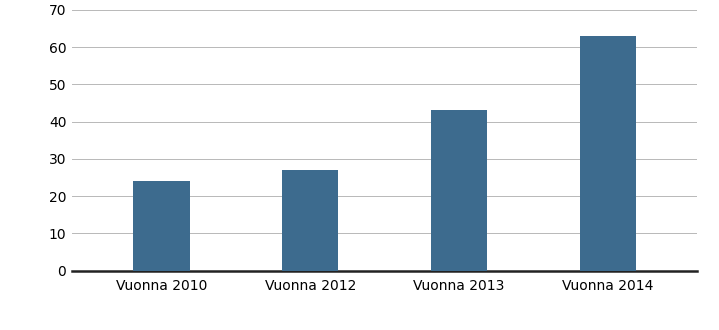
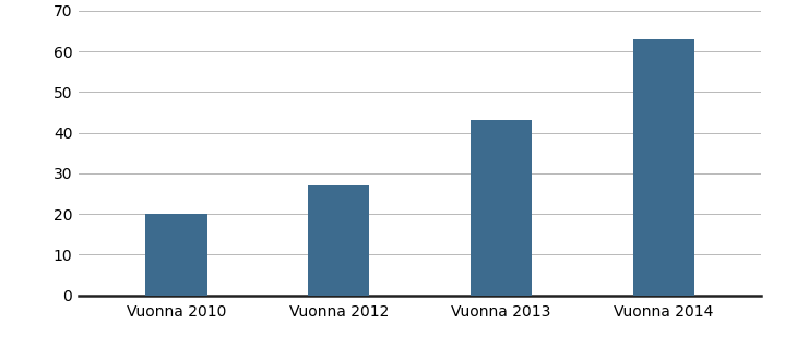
Vuonna 2010: 24 -> 20
